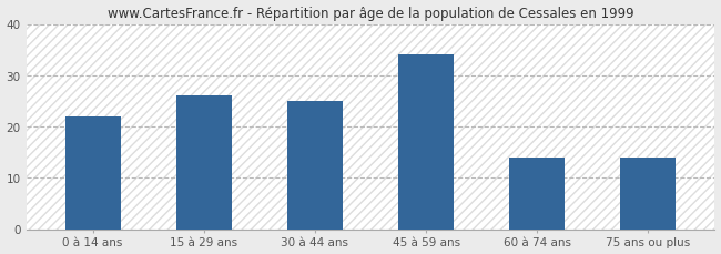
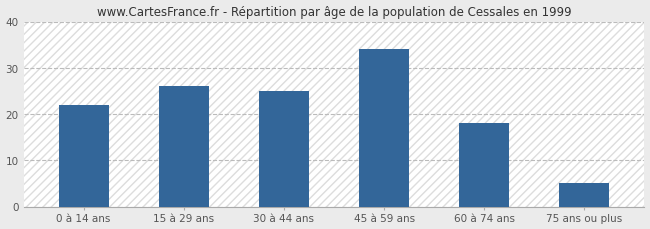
60 à 74 ans: 14 -> 18
75 ans ou plus: 14 -> 5
